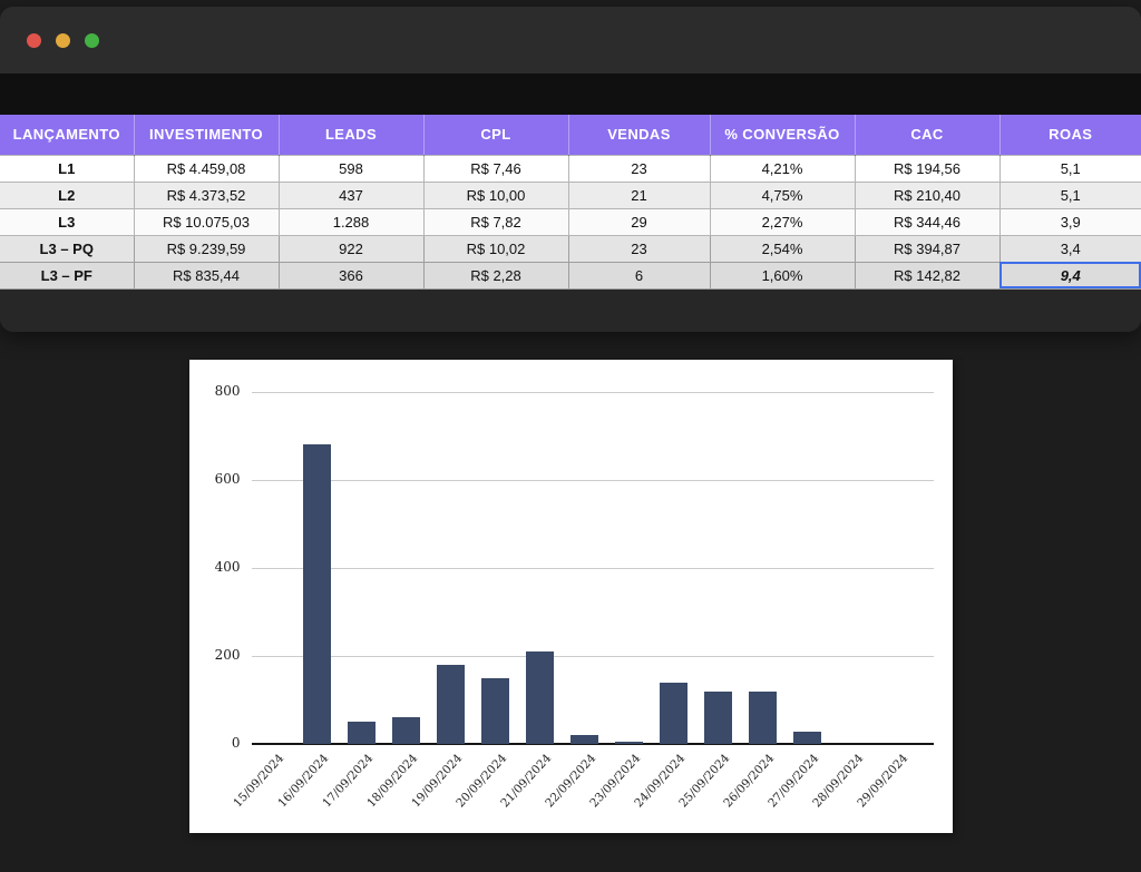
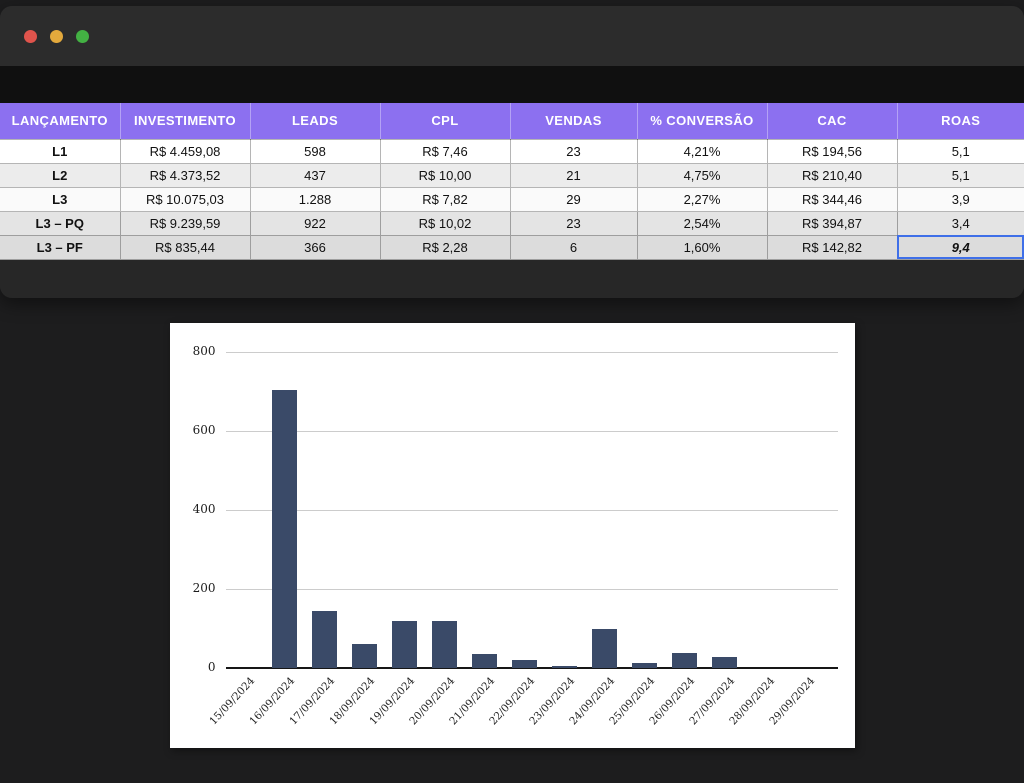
16/09/2024: 680 -> 700
17/09/2024: 50 -> 140
19/09/2024: 180 -> 120
20/09/2024: 150 -> 120
21/09/2024: 210 -> 40
24/09/2024: 140 -> 100
25/09/2024: 120 -> 10
26/09/2024: 120 -> 40
